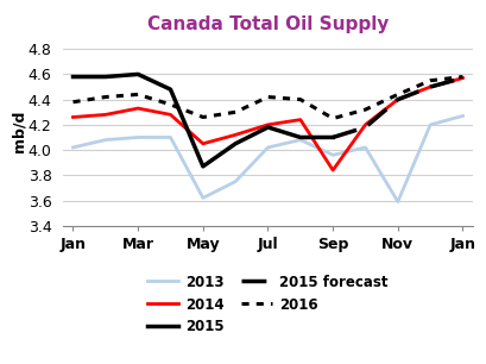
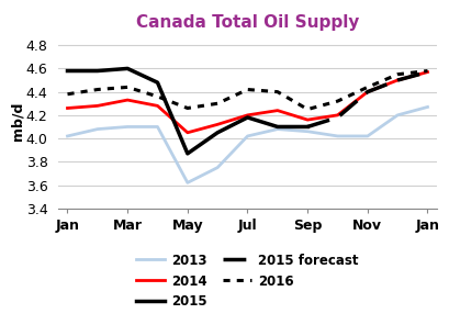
2013/Sep: 3.96 -> 4.06
2014/Sep: 3.84 -> 4.16
2013/Nov: 3.59 -> 4.02
